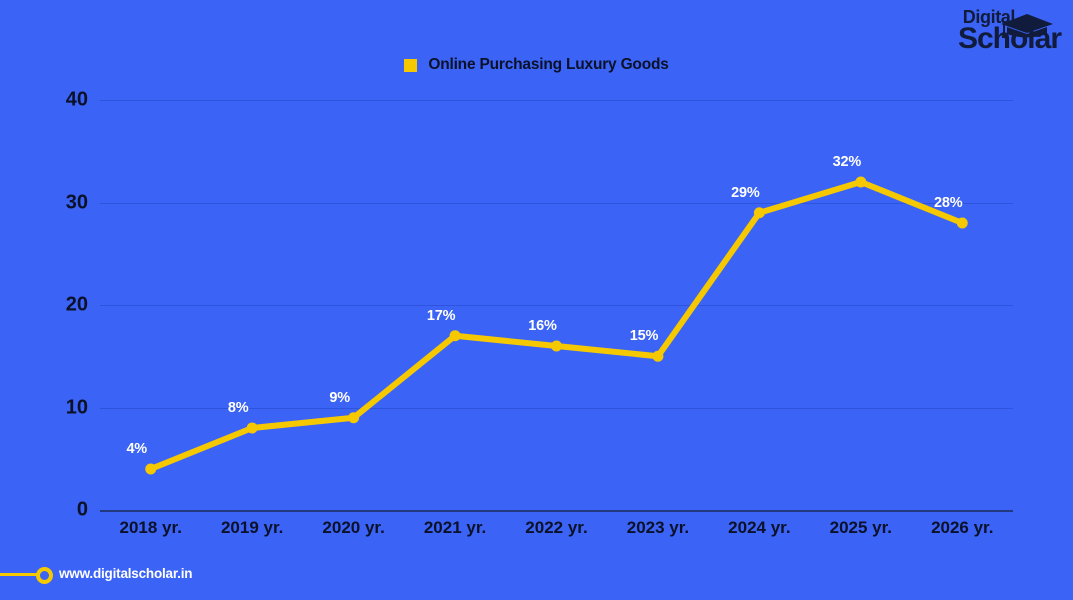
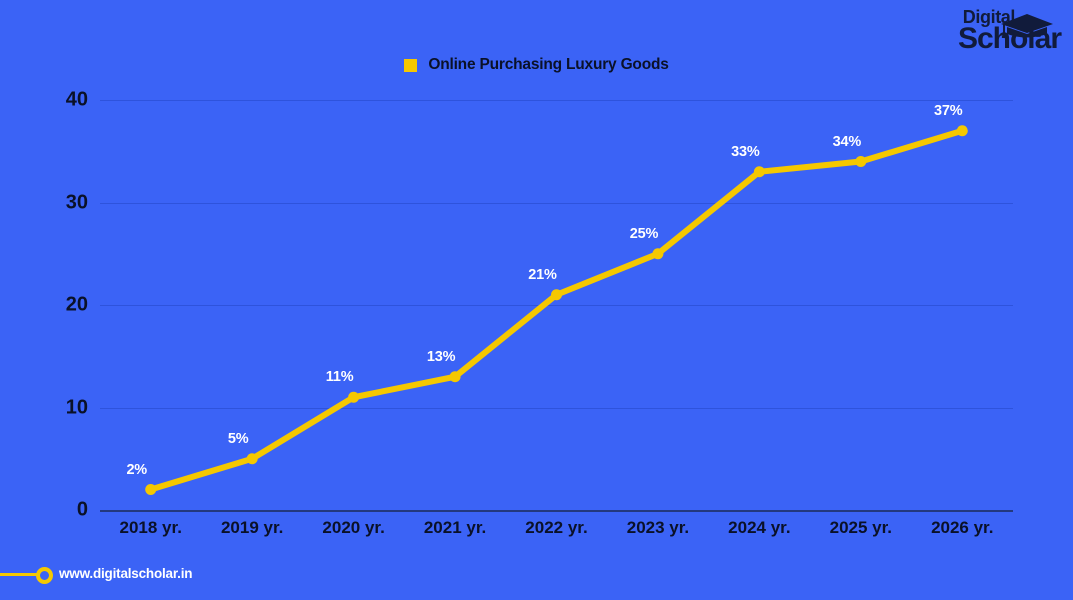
2018 yr.: 4% -> 2%
2019 yr.: 8% -> 5%
2020 yr.: 9% -> 11%
2021 yr.: 17% -> 13%
2022 yr.: 16% -> 21%
2023 yr.: 15% -> 25%
2024 yr.: 29% -> 33%
2025 yr.: 32% -> 34%
2026 yr.: 28% -> 37%
